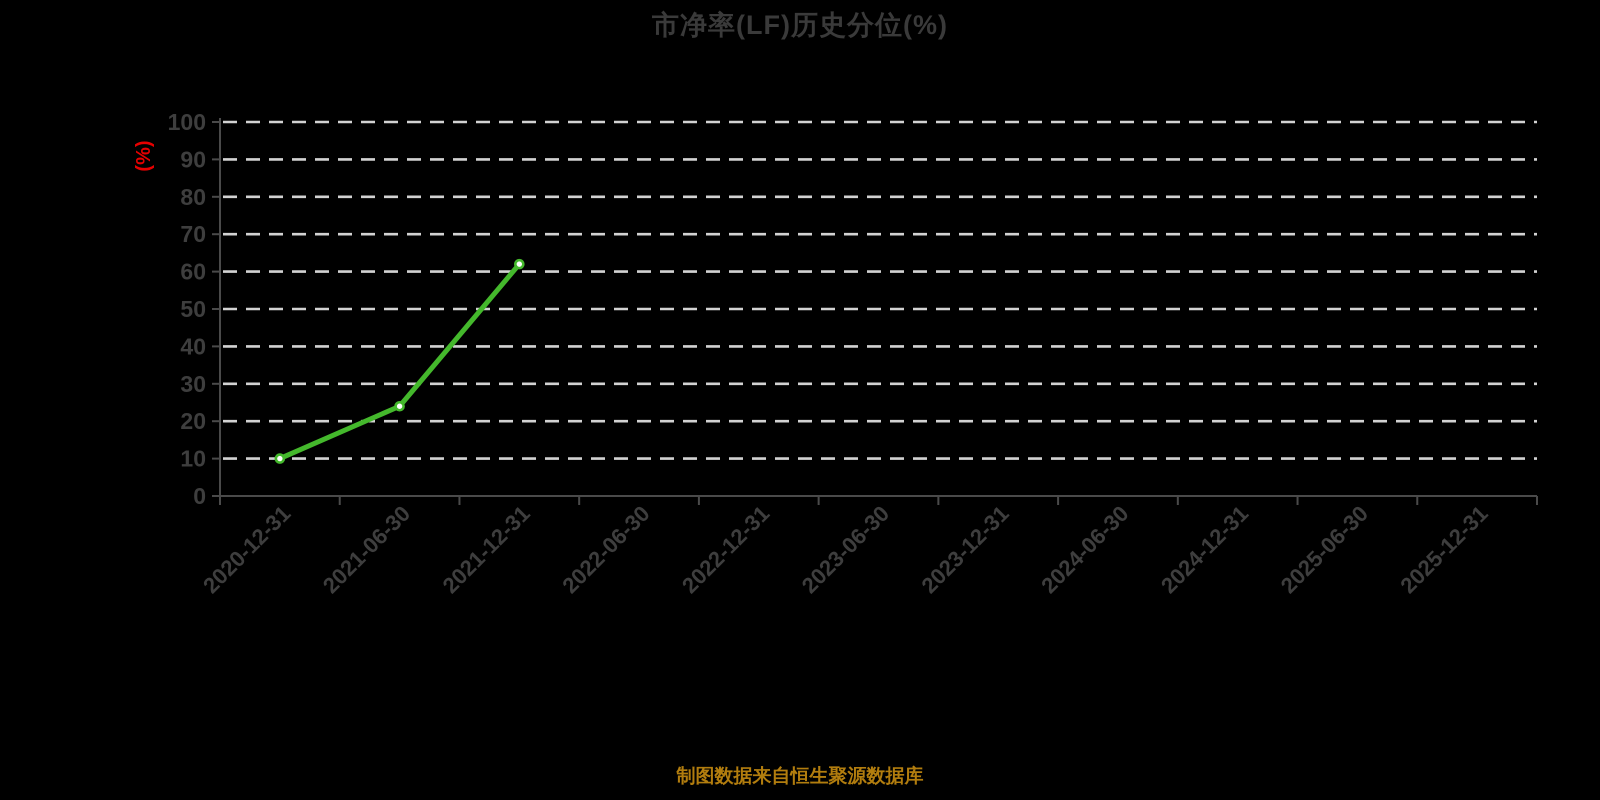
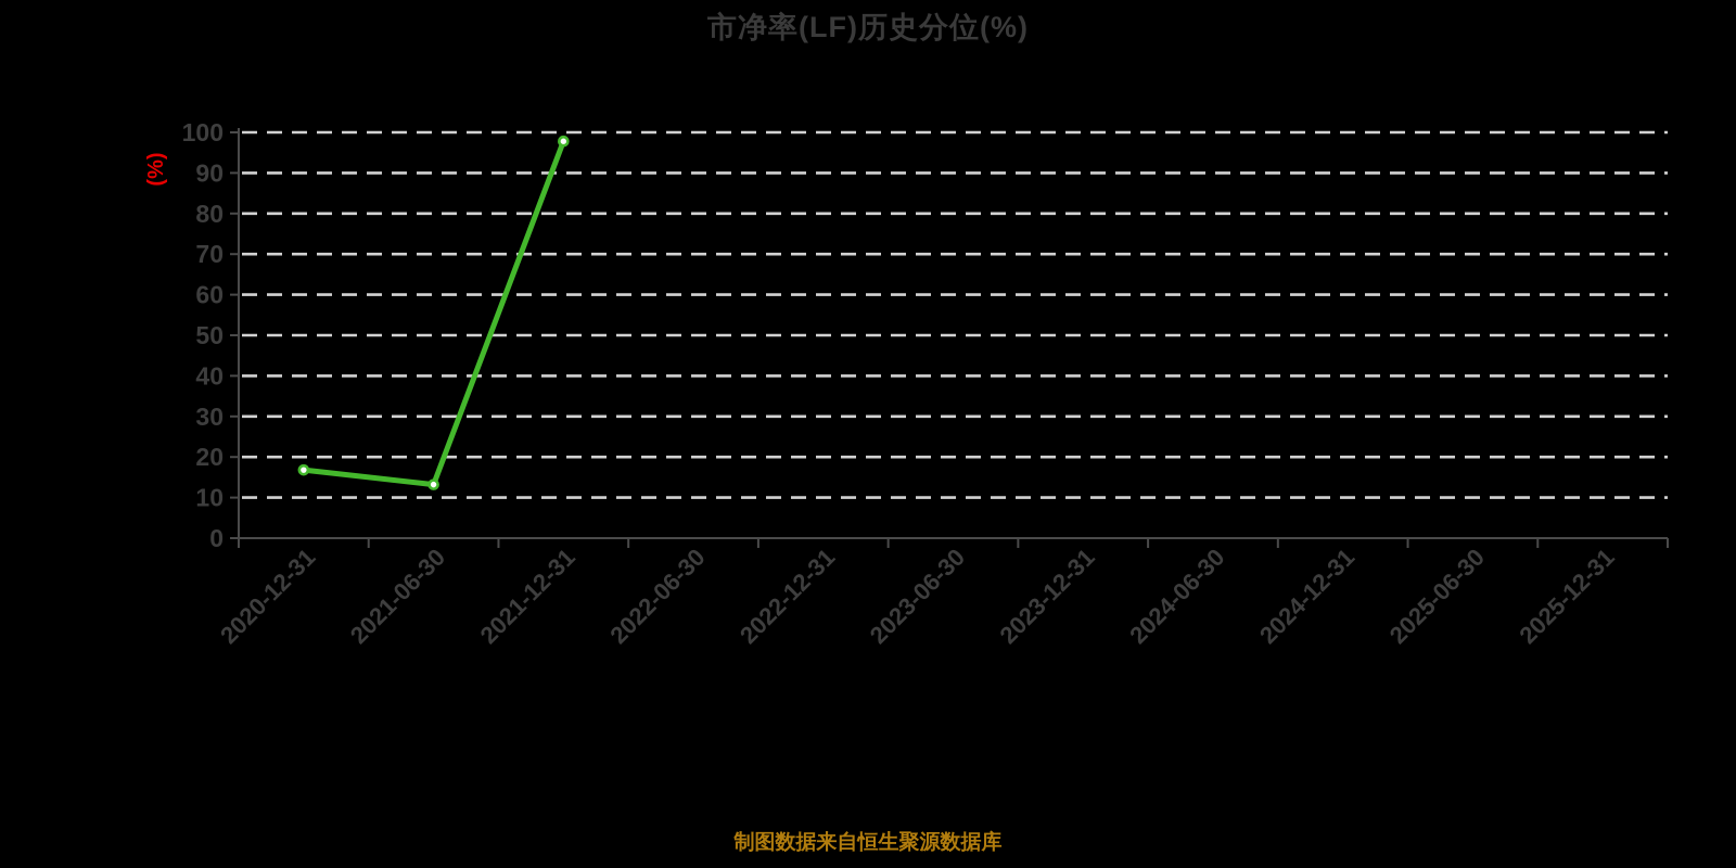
2020-12-31: 10 -> 17
2021-06-30: 24 -> 13
2021-12-31: 62 -> 98
